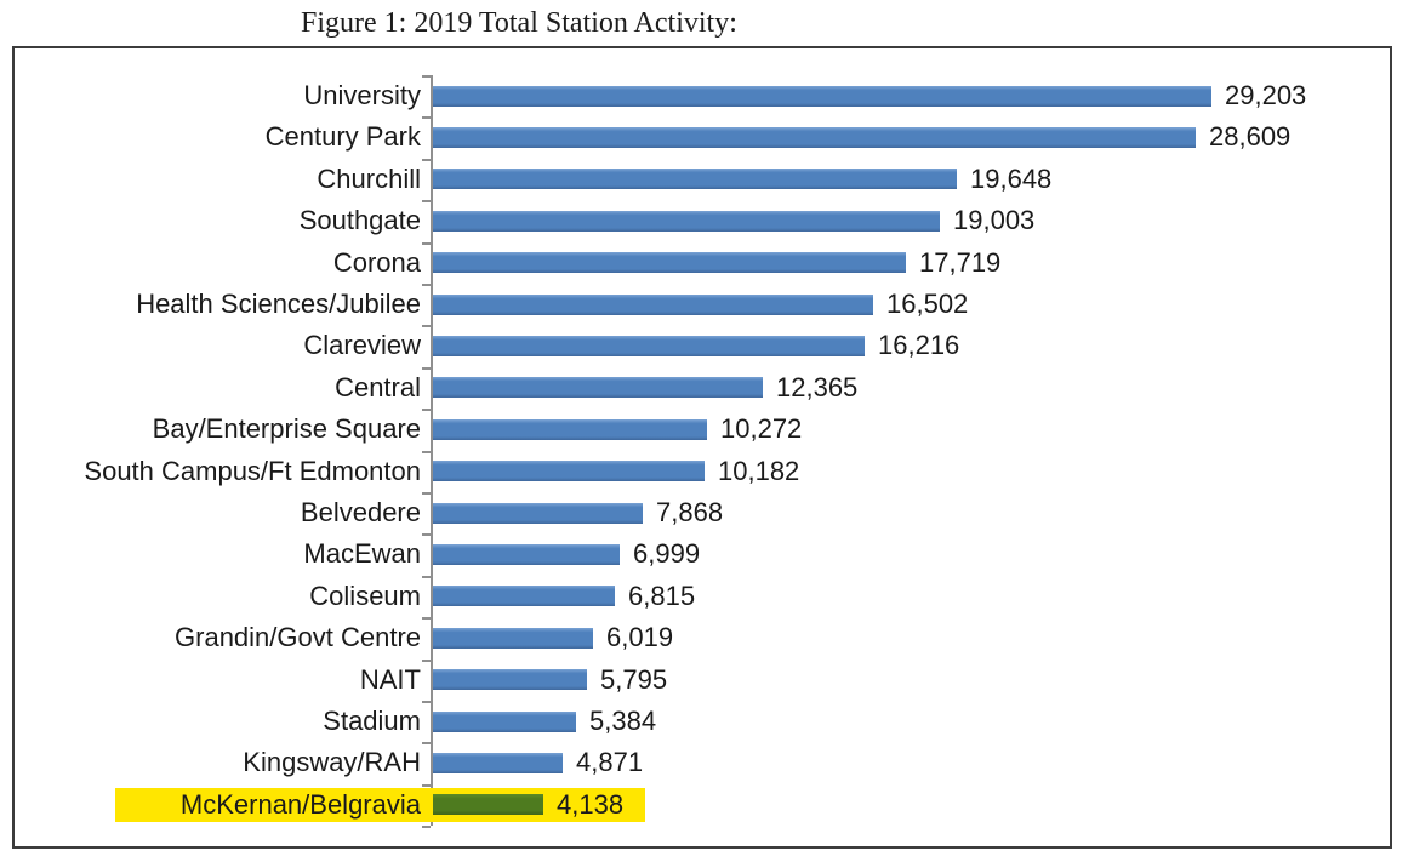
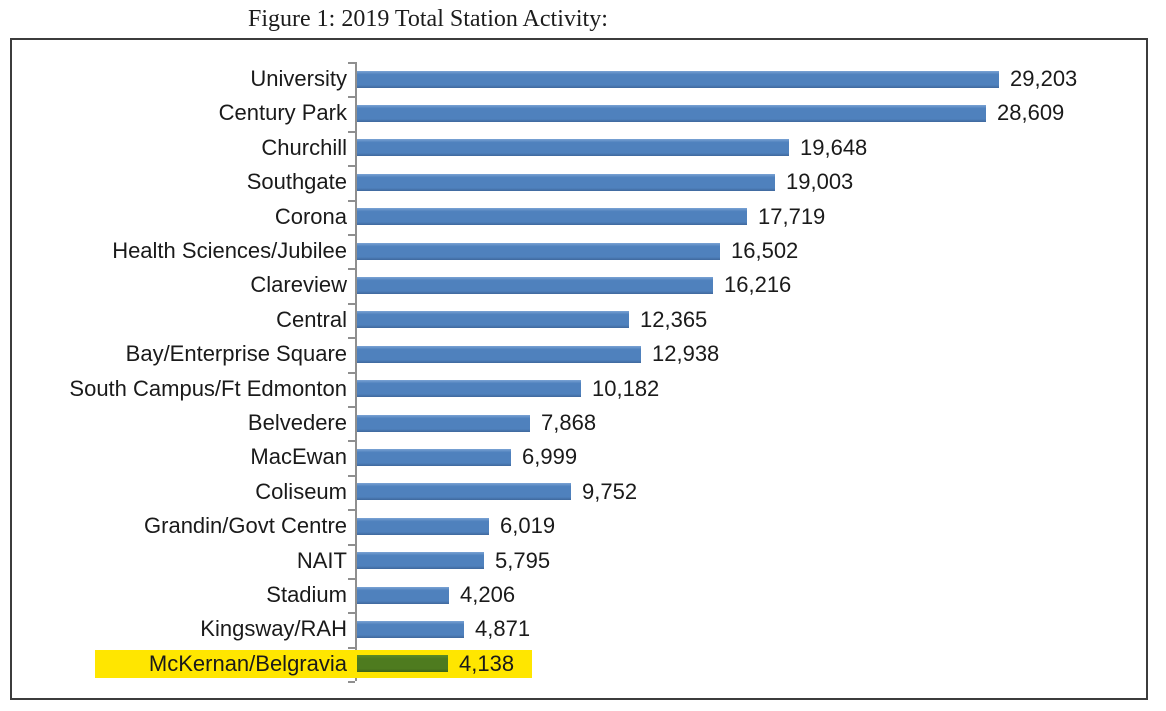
Bay/Enterprise Square: 10,272 -> 12,938
Coliseum: 6,815 -> 9,752
Stadium: 5,384 -> 4,206
